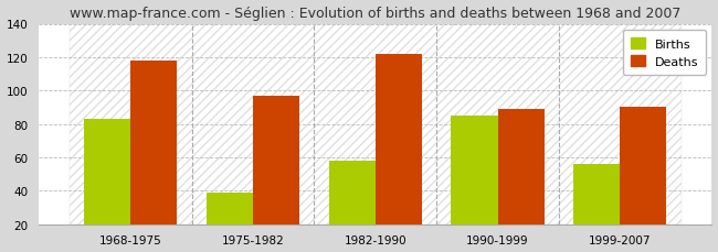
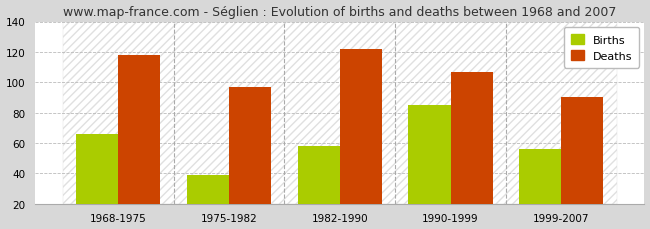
Births/1968-1975: 83 -> 66
Deaths/1990-1999: 89 -> 107
